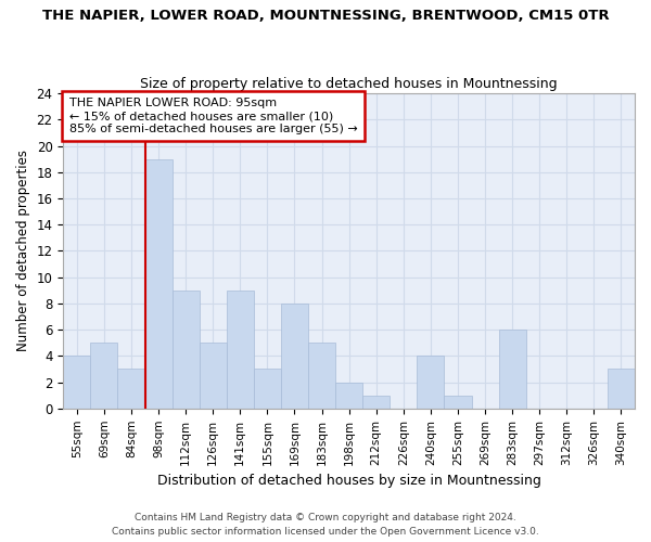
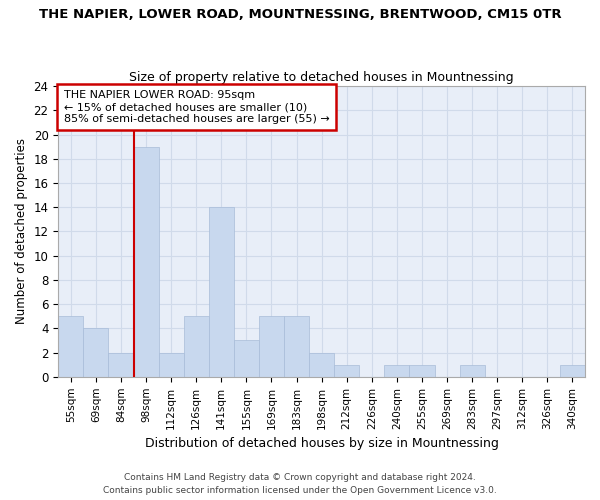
55sqm: 4 -> 5
69sqm: 5 -> 4
84sqm: 3 -> 2
112sqm: 9 -> 2
141sqm: 9 -> 14
169sqm: 8 -> 5
240sqm: 4 -> 1
283sqm: 6 -> 1
340sqm: 3 -> 1
